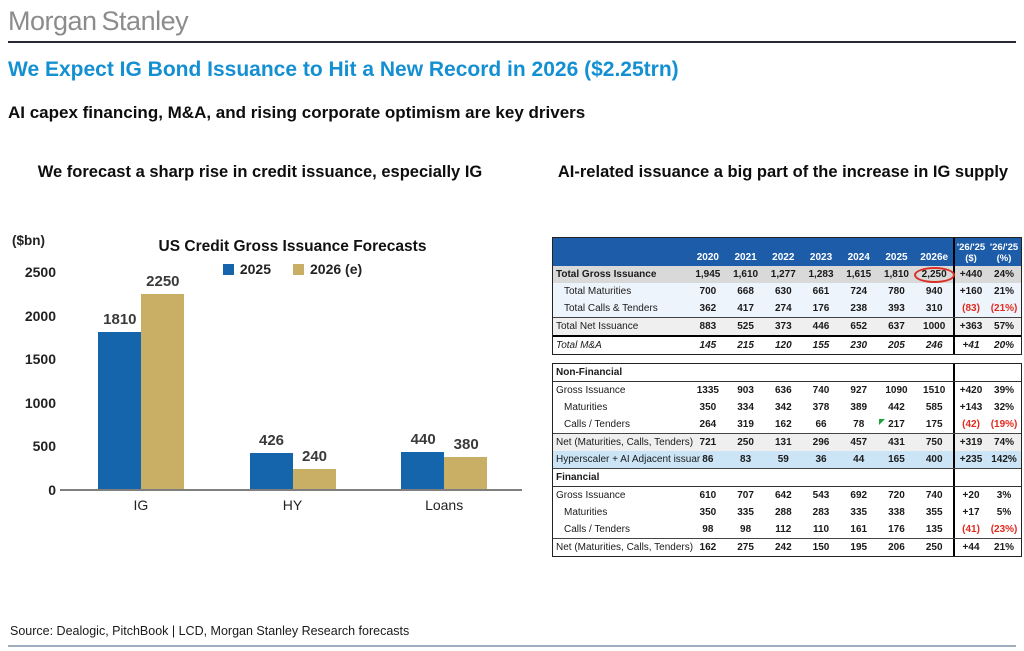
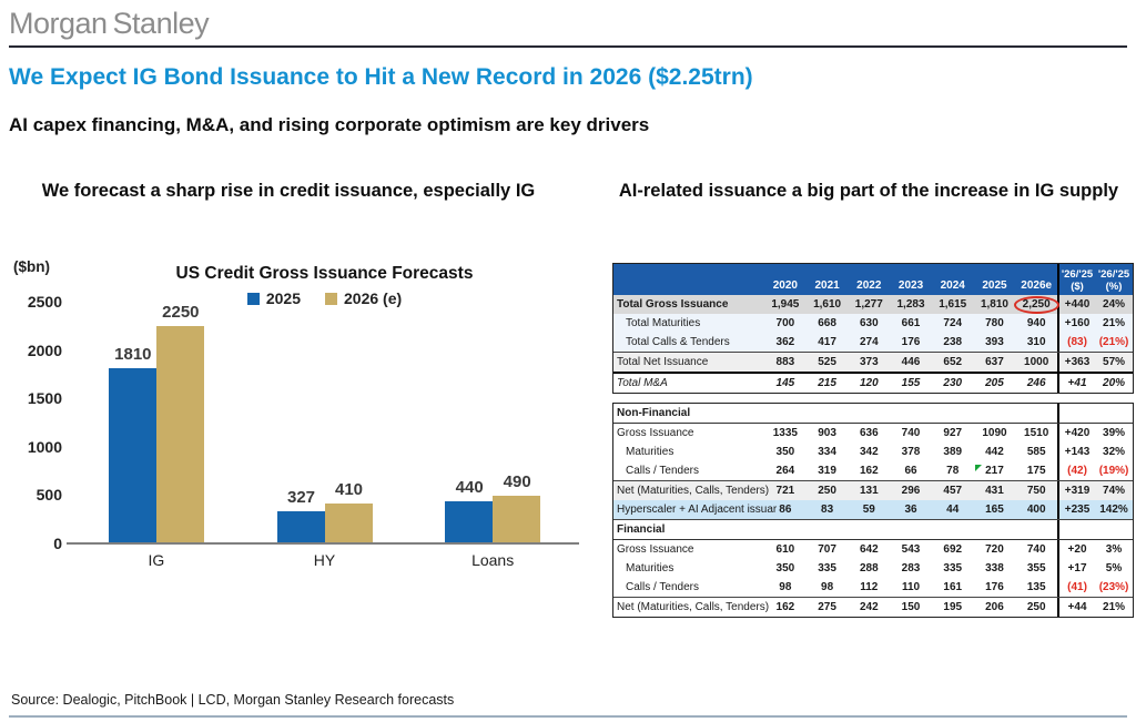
2025/HY: 426 -> 327
2026 (e)/HY: 240 -> 410
2026 (e)/Loans: 380 -> 490
